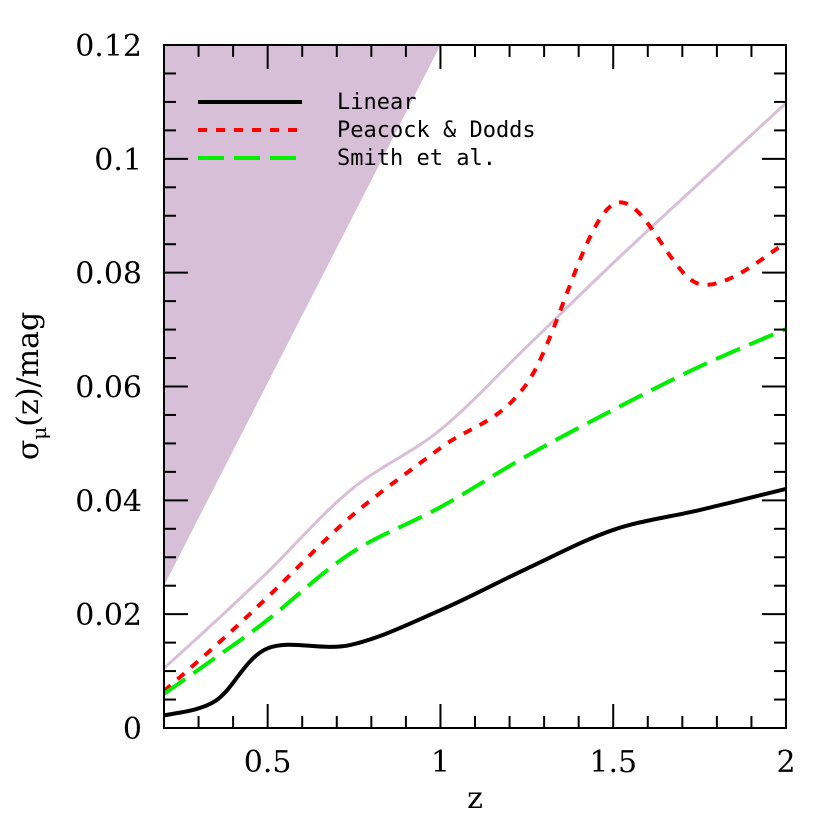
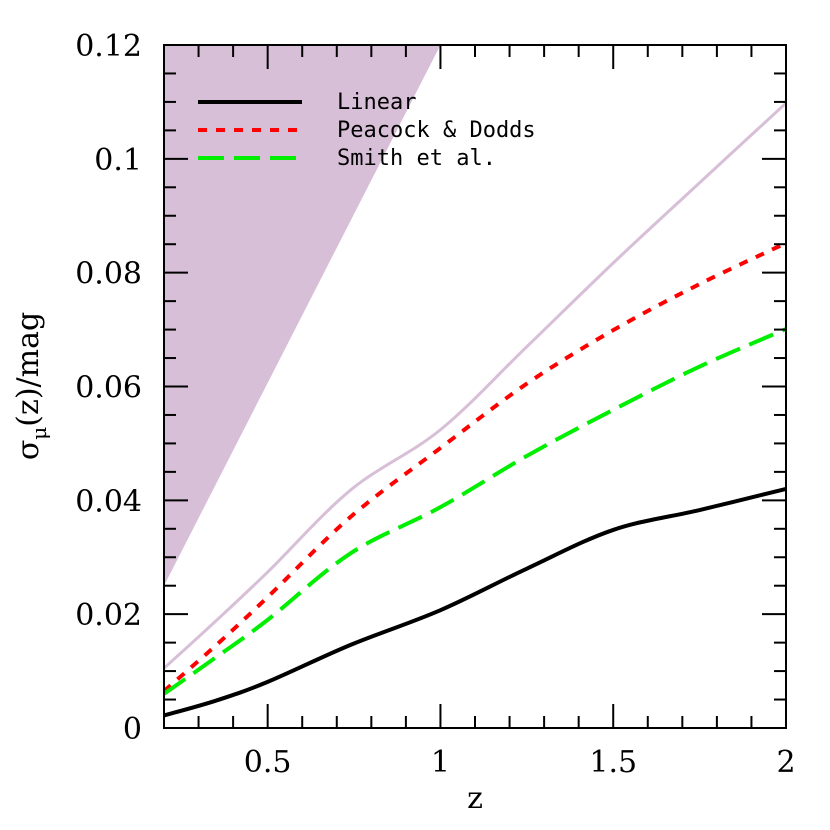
Linear/0.5: 0.014 -> 0.008
Peacock & Dodds/1.5: 0.092 -> 0.070
